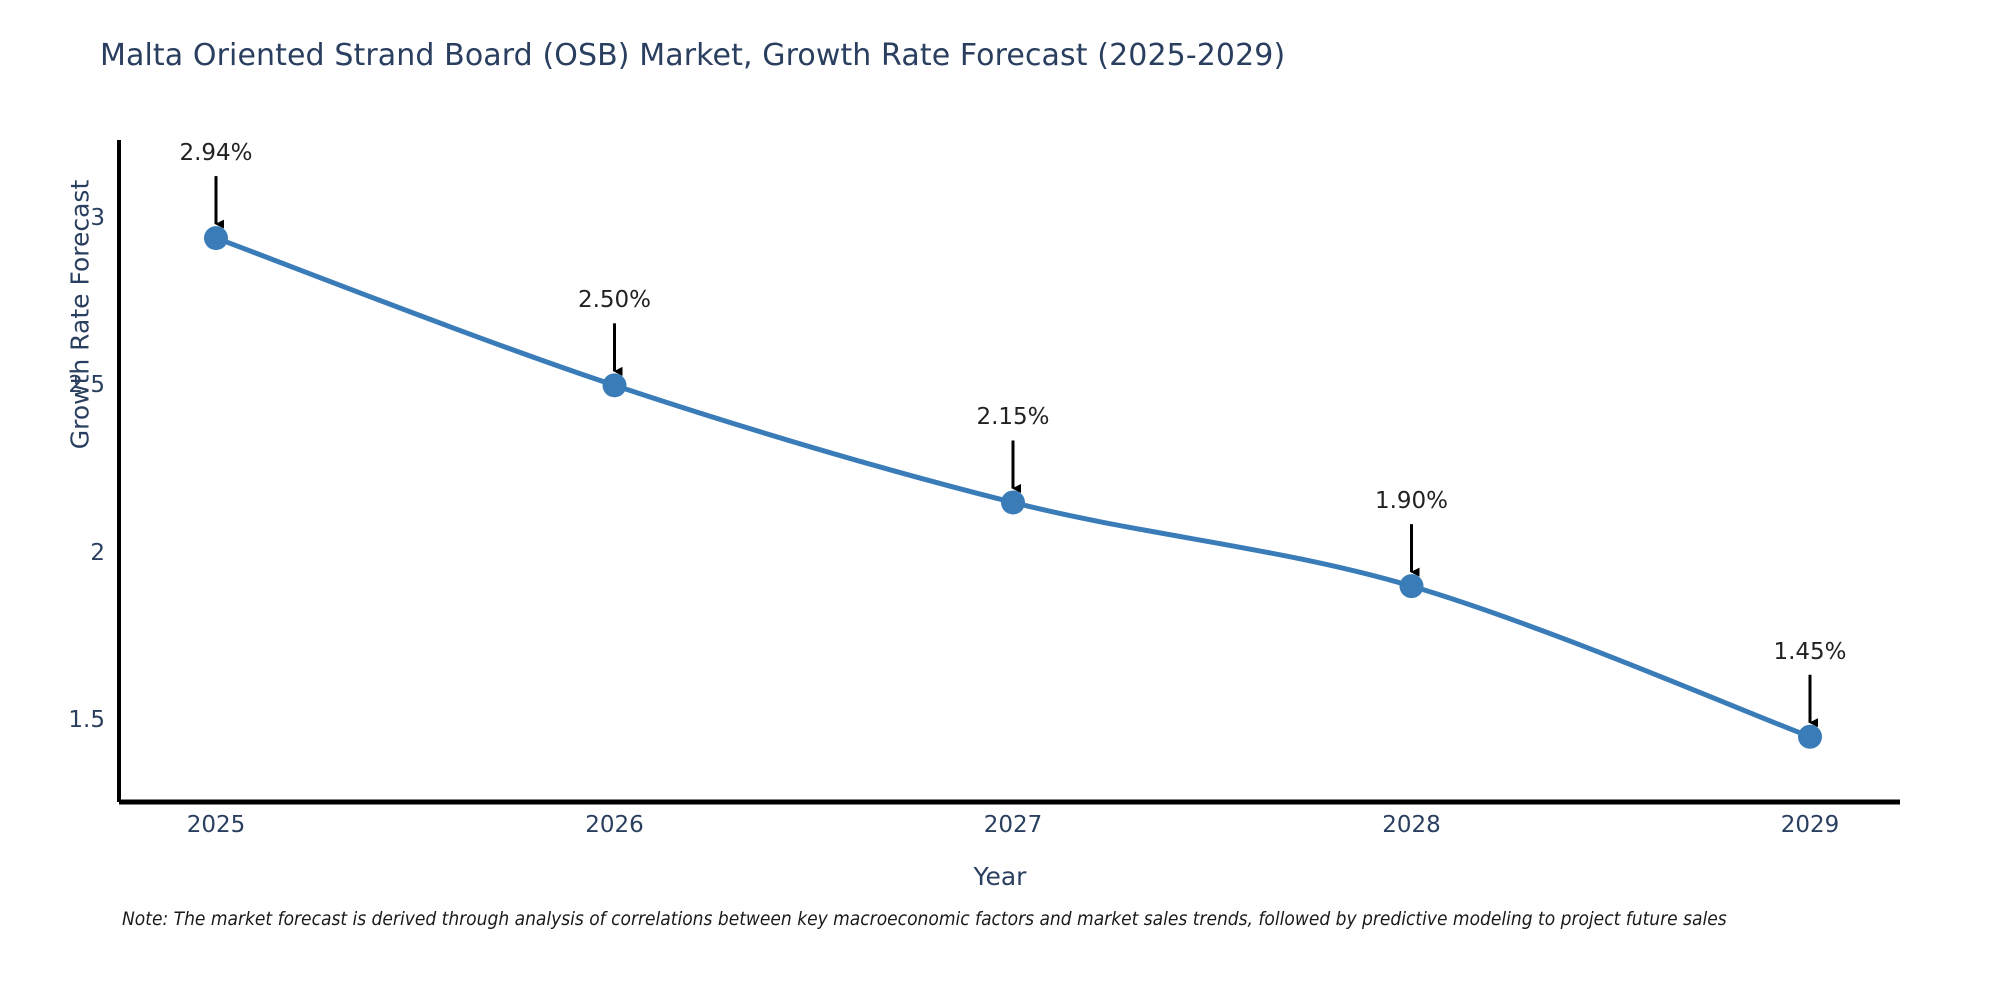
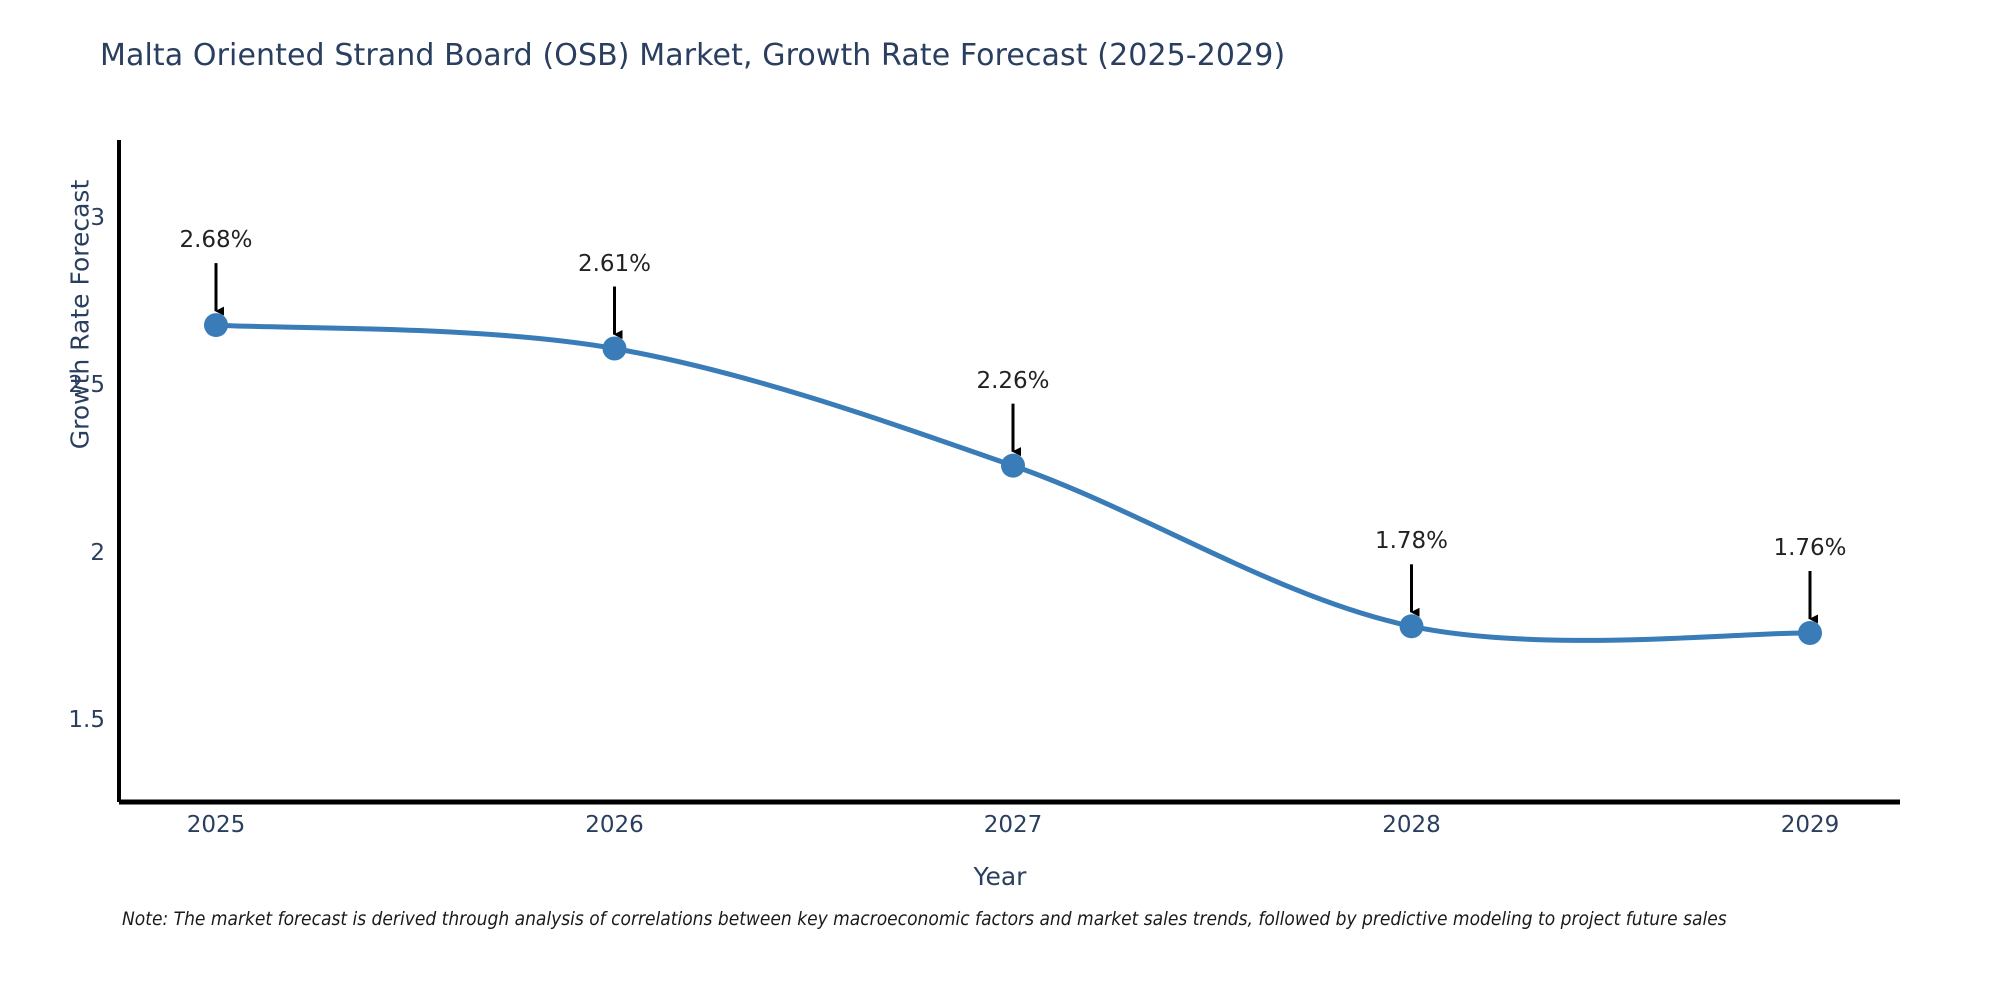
2025: 2.94% -> 2.68%
2026: 2.50% -> 2.61%
2027: 2.15% -> 2.26%
2028: 1.90% -> 1.78%
2029: 1.45% -> 1.76%
